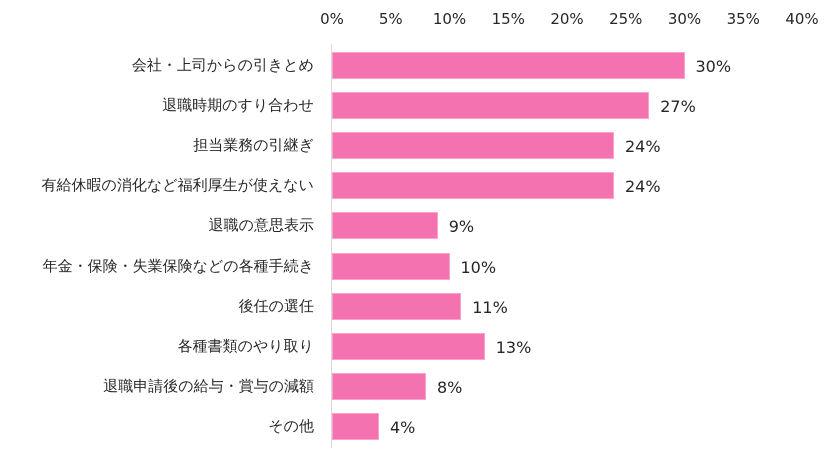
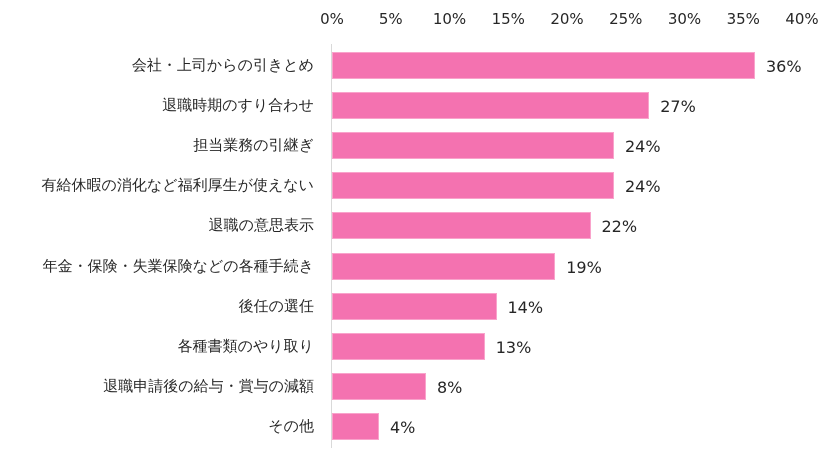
会社・上司からの引きとめ: 30% -> 36%
退職の意思表示: 9% -> 22%
年金・保険・失業保険などの各種手続き: 10% -> 19%
後任の選任: 11% -> 14%
